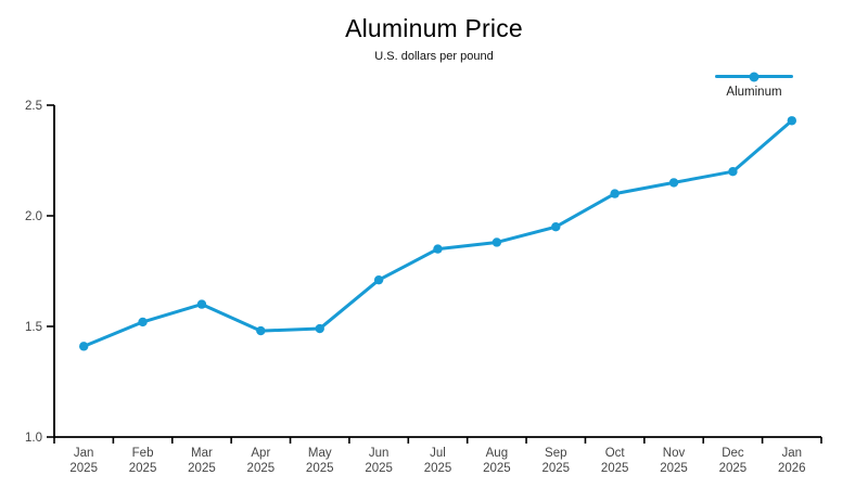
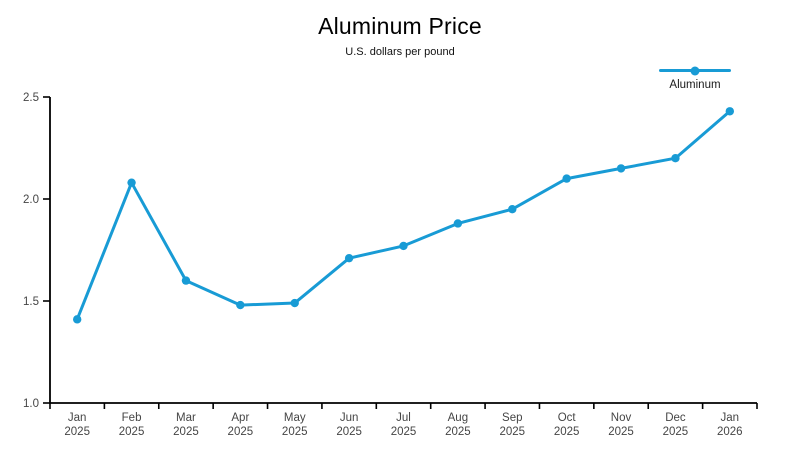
Feb 2025: 1.52 -> 2.08
Jul 2025: 1.85 -> 1.77
